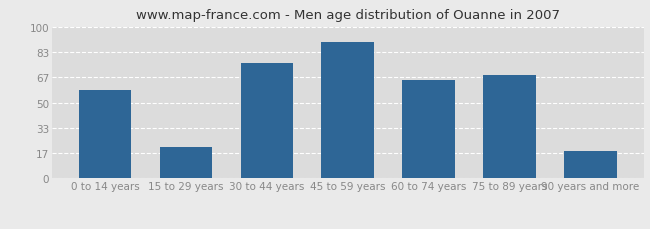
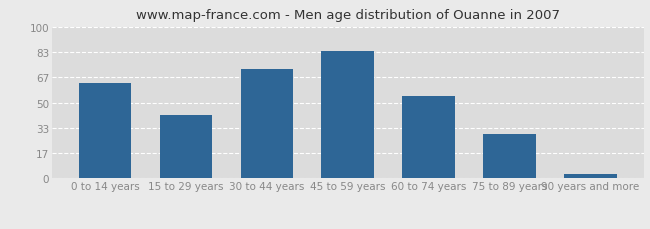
0 to 14 years: 58 -> 63
15 to 29 years: 21 -> 42
30 to 44 years: 76 -> 72
45 to 59 years: 90 -> 84
60 to 74 years: 65 -> 54
75 to 89 years: 68 -> 29
90 years and more: 18 -> 3
